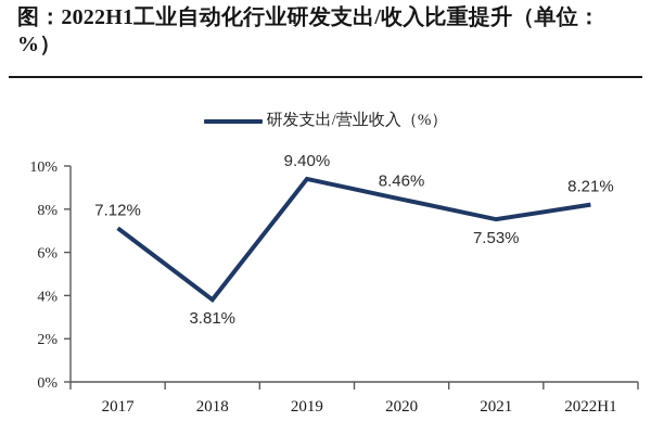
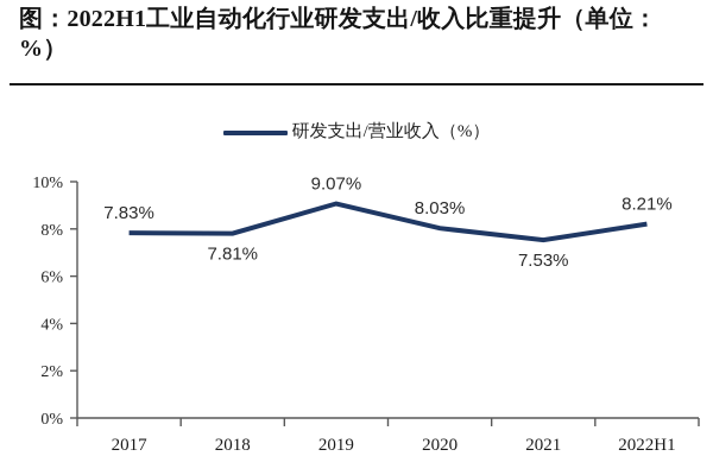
2017: 7.12% -> 7.83%
2018: 3.81% -> 7.81%
2019: 9.40% -> 9.07%
2020: 8.46% -> 8.03%
